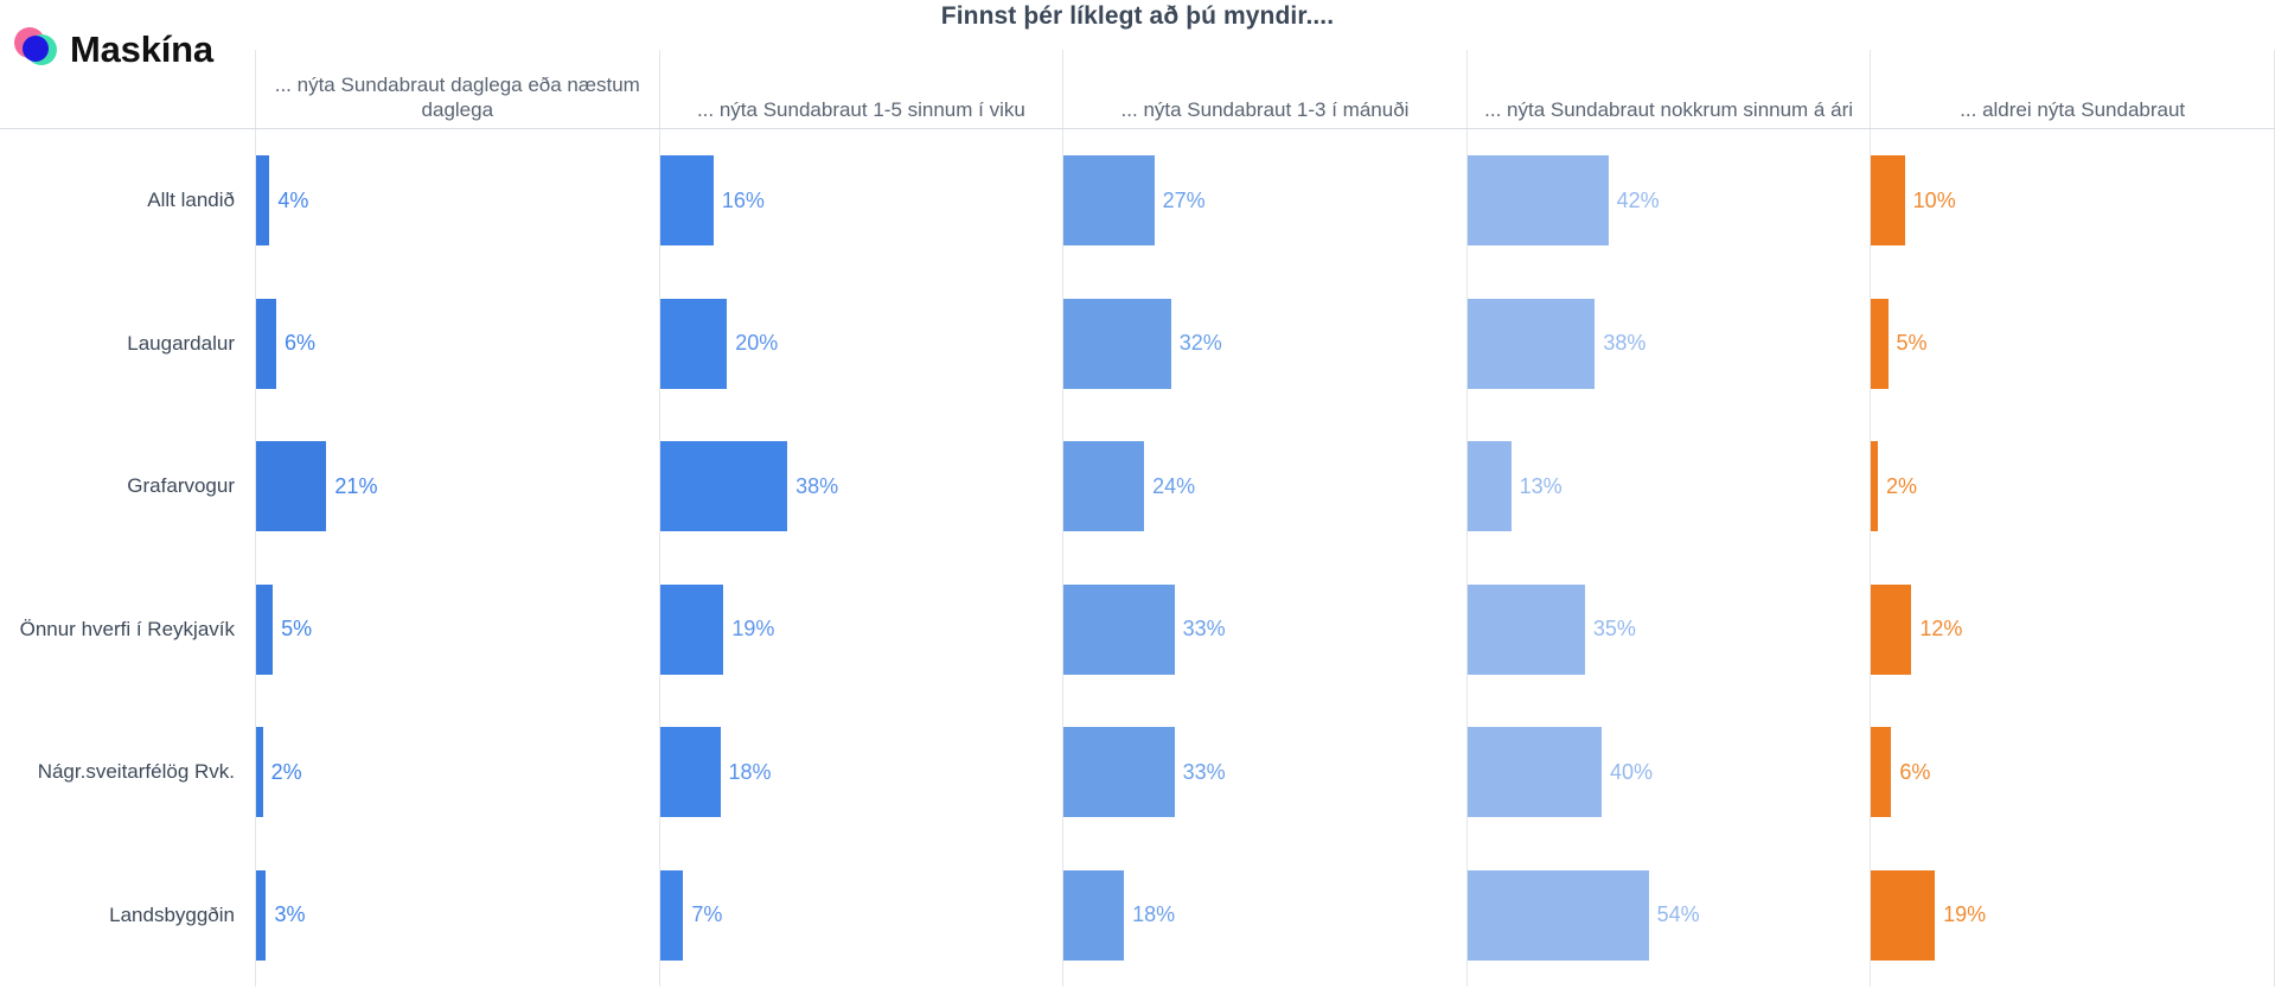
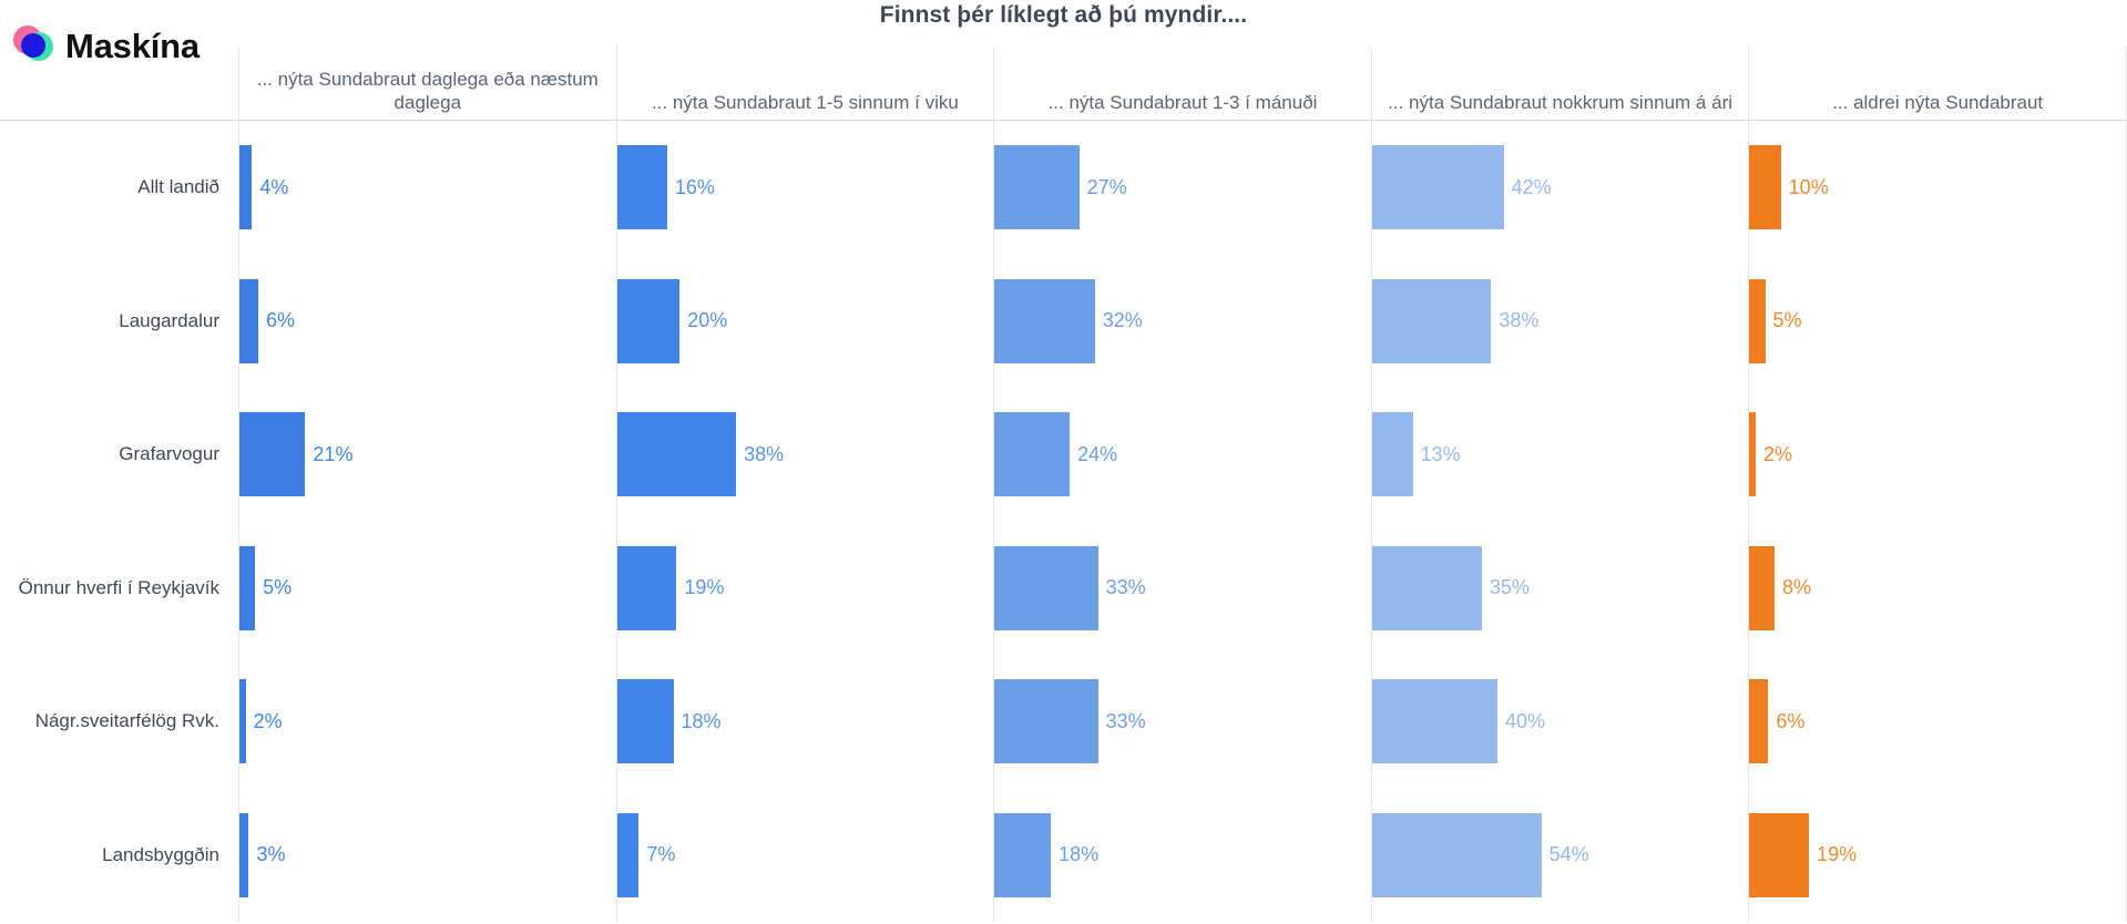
... aldrei nýta Sundabraut/Önnur hverfi í Reykjavík: 12% -> 8%
